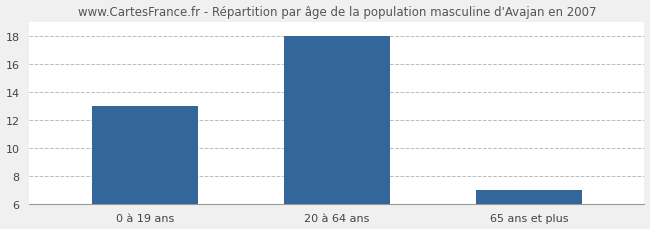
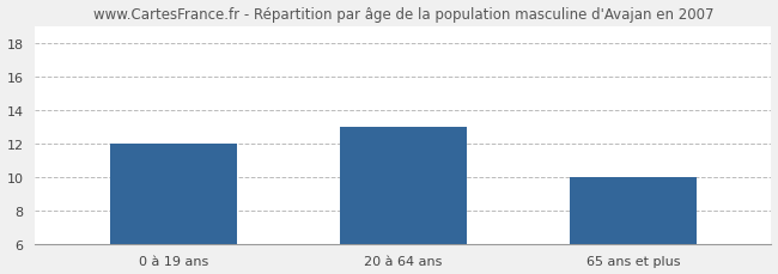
0 à 19 ans: 13 -> 12
20 à 64 ans: 18 -> 13
65 ans et plus: 7 -> 10
